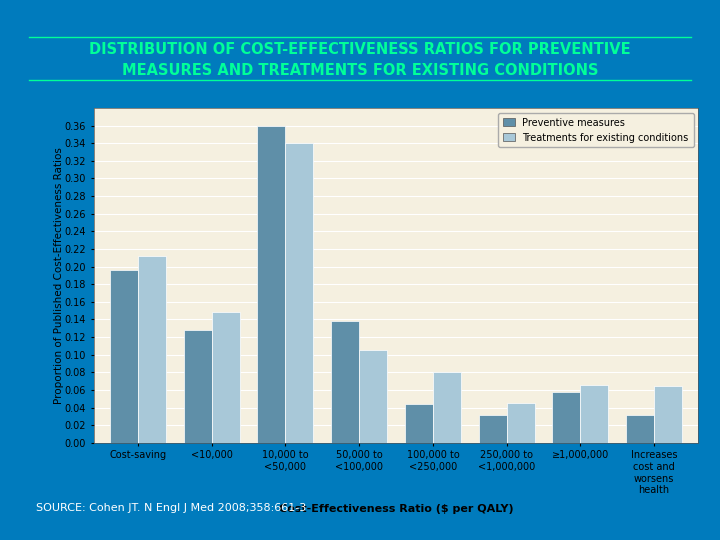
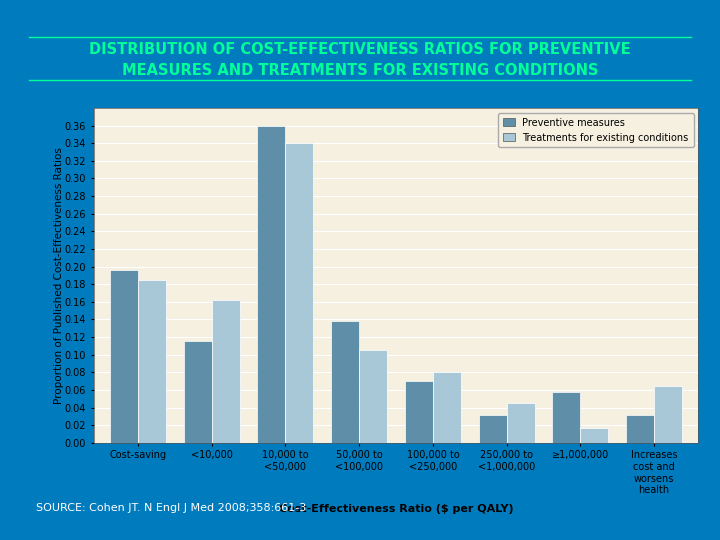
Treatments for existing conditions/Cost-saving: 0.212 -> 0.185
Preventive measures/<10,000: 0.128 -> 0.115
Treatments for existing conditions/<10,000: 0.148 -> 0.162
Preventive measures/100,000 to <250,000: 0.044 -> 0.070
Treatments for existing conditions/≥1,000,000: 0.066 -> 0.017
